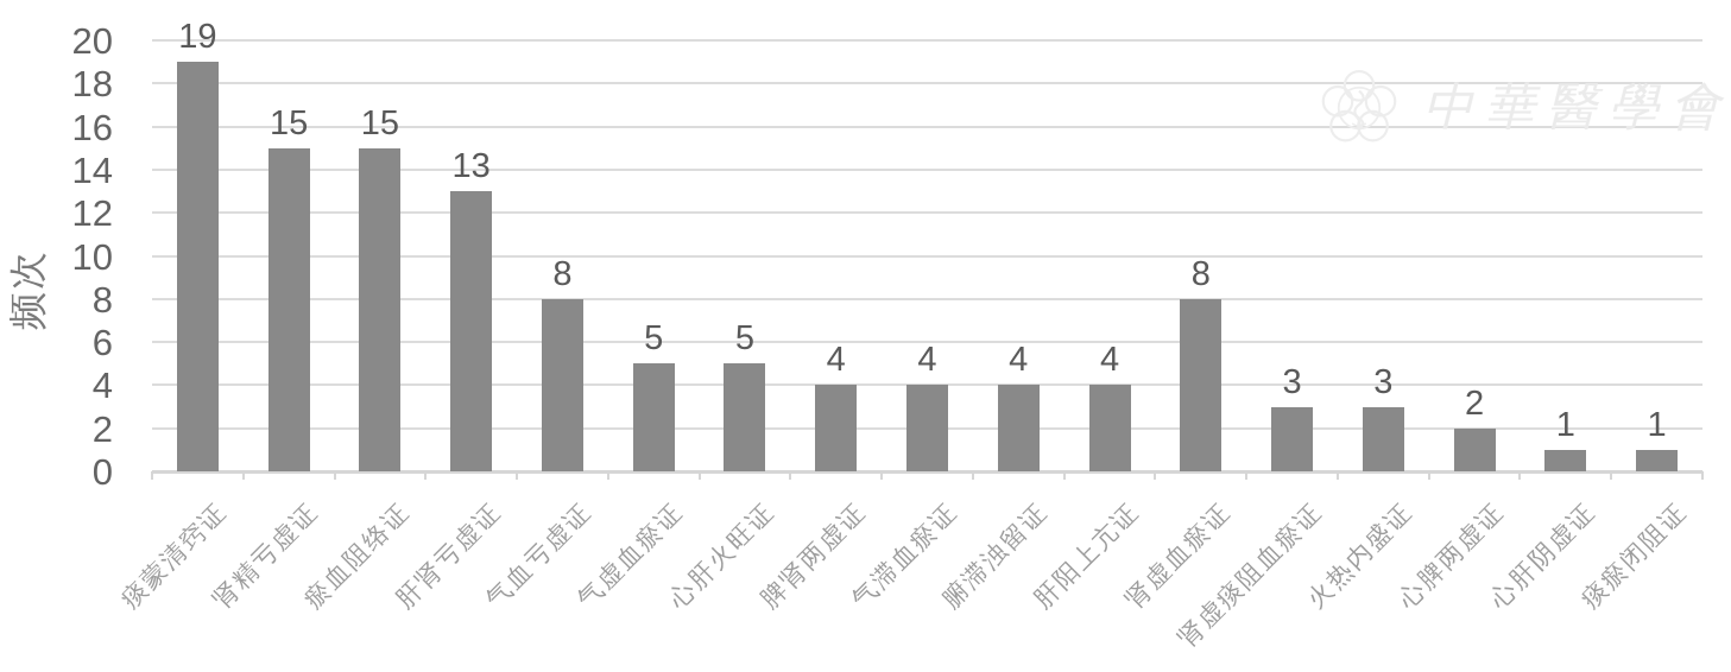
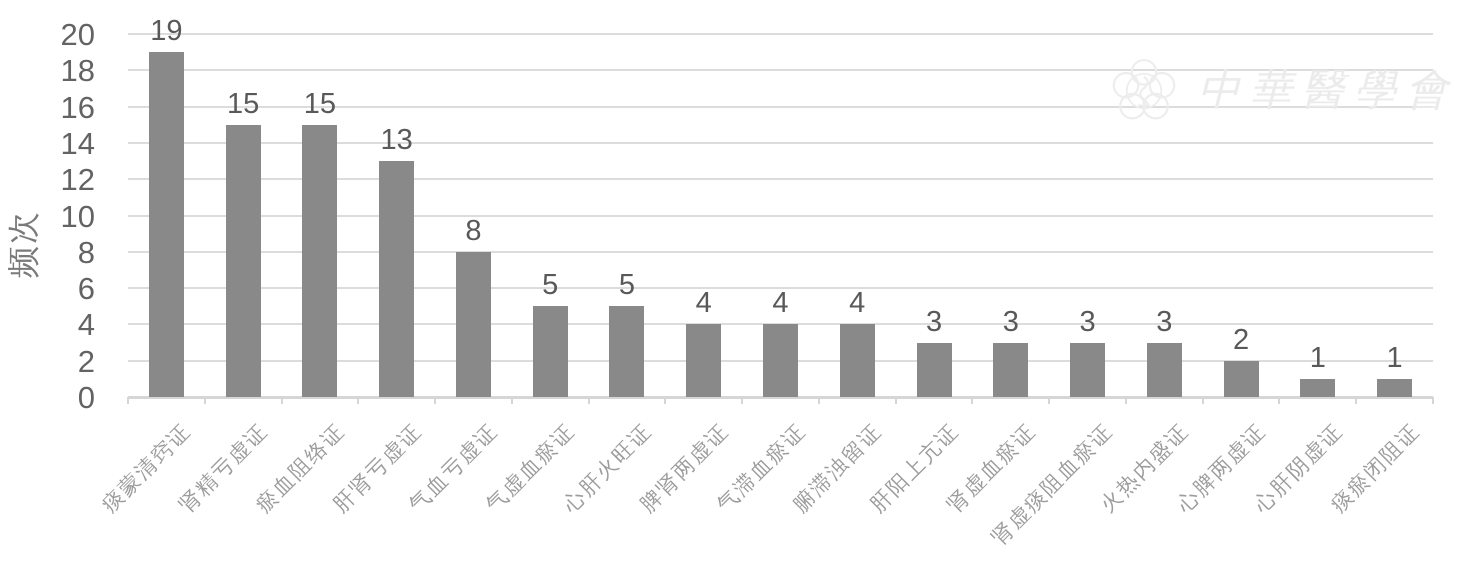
肝阳上亢证: 4 -> 3
肾虚血瘀证: 8 -> 3
